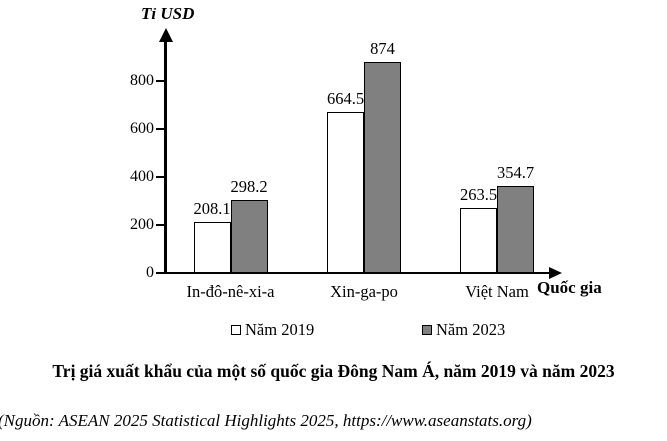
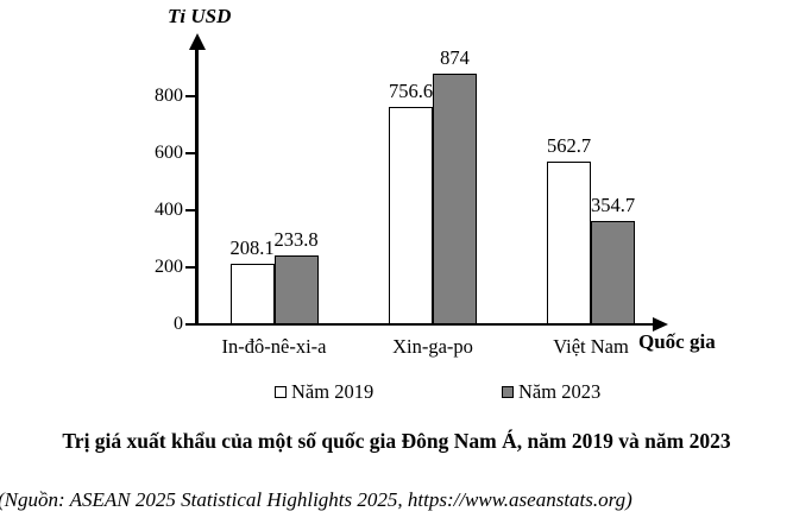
Năm 2023/In-đô-nê-xi-a: 298.2 -> 233.8
Năm 2019/Xin-ga-po: 664.5 -> 756.6
Năm 2019/Việt Nam: 263.5 -> 562.7
